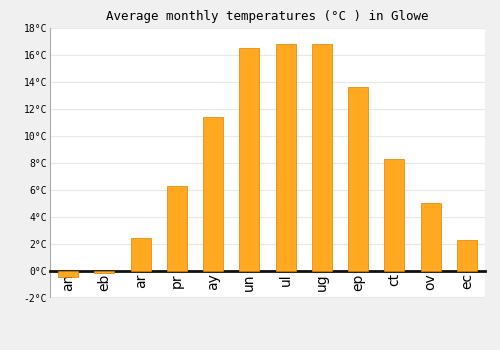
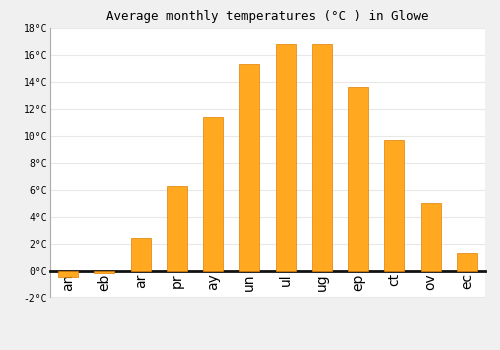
un: 16.5°C -> 15.3°C
ct: 8.3°C -> 9.7°C
ec: 2.3°C -> 1.3°C
